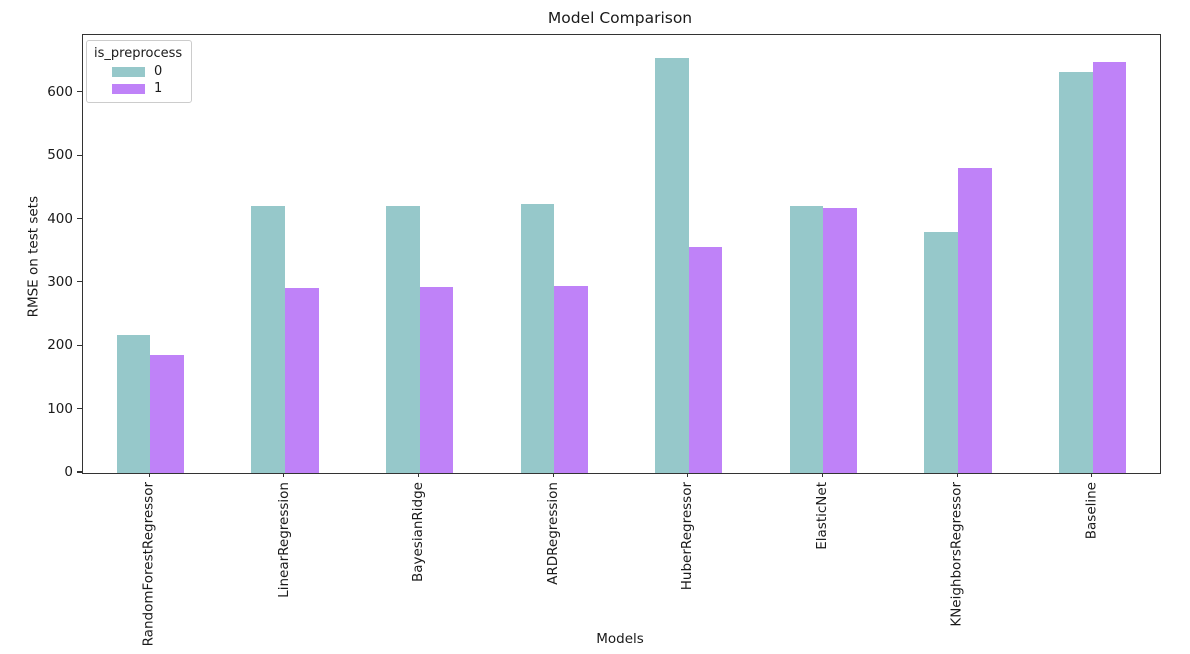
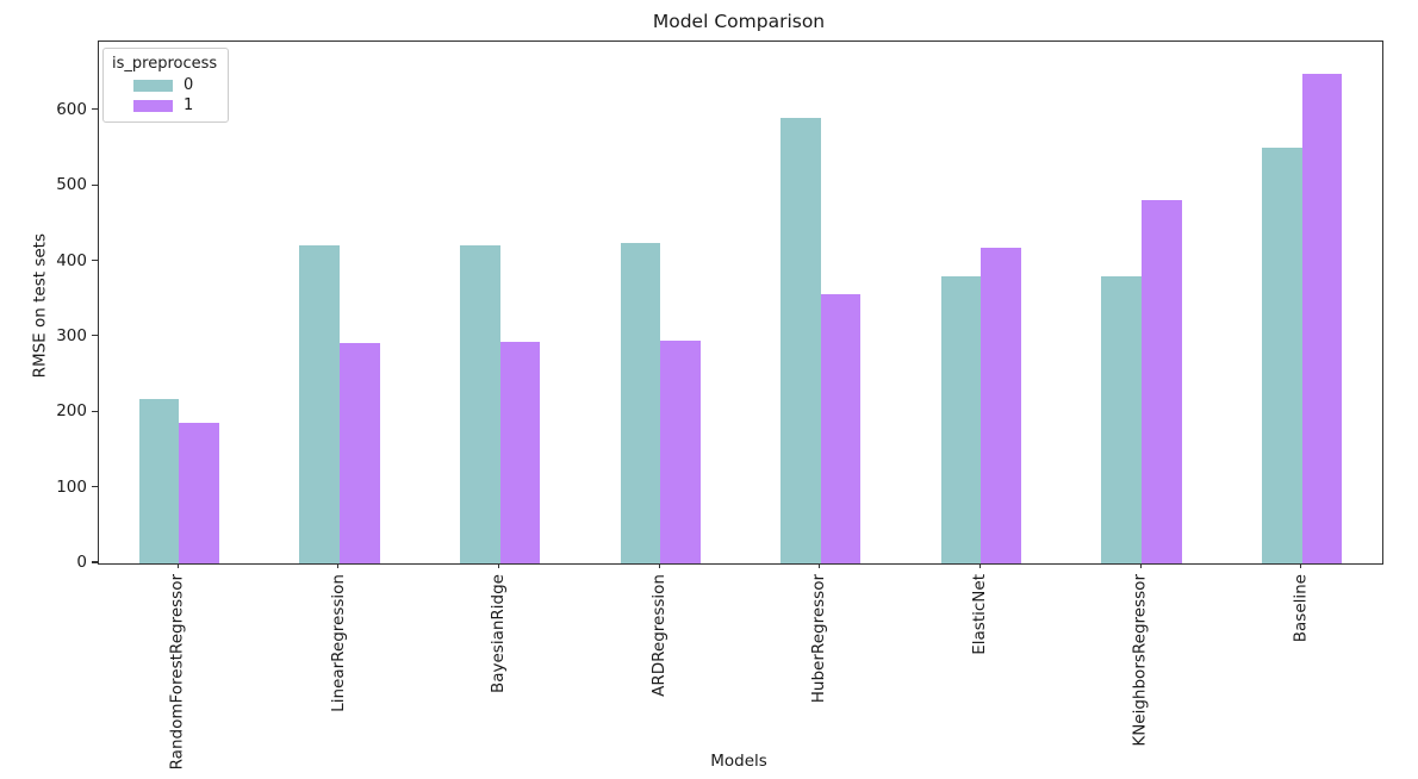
0/HuberRegressor: 660 -> 590
0/ElasticNet: 420 -> 380
0/Baseline: 630 -> 550
